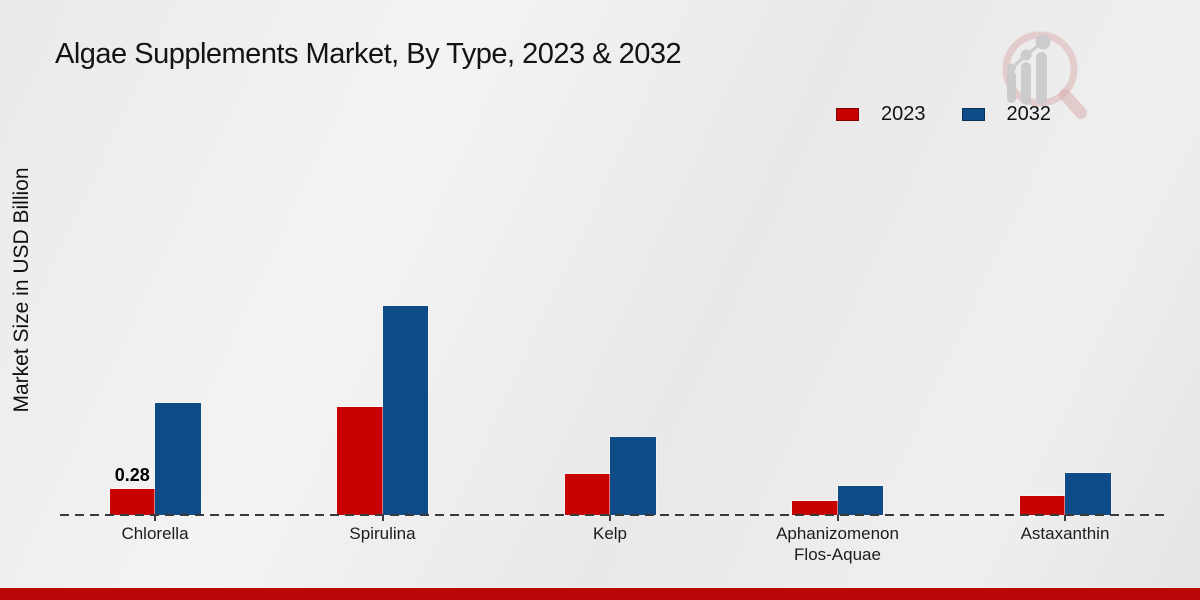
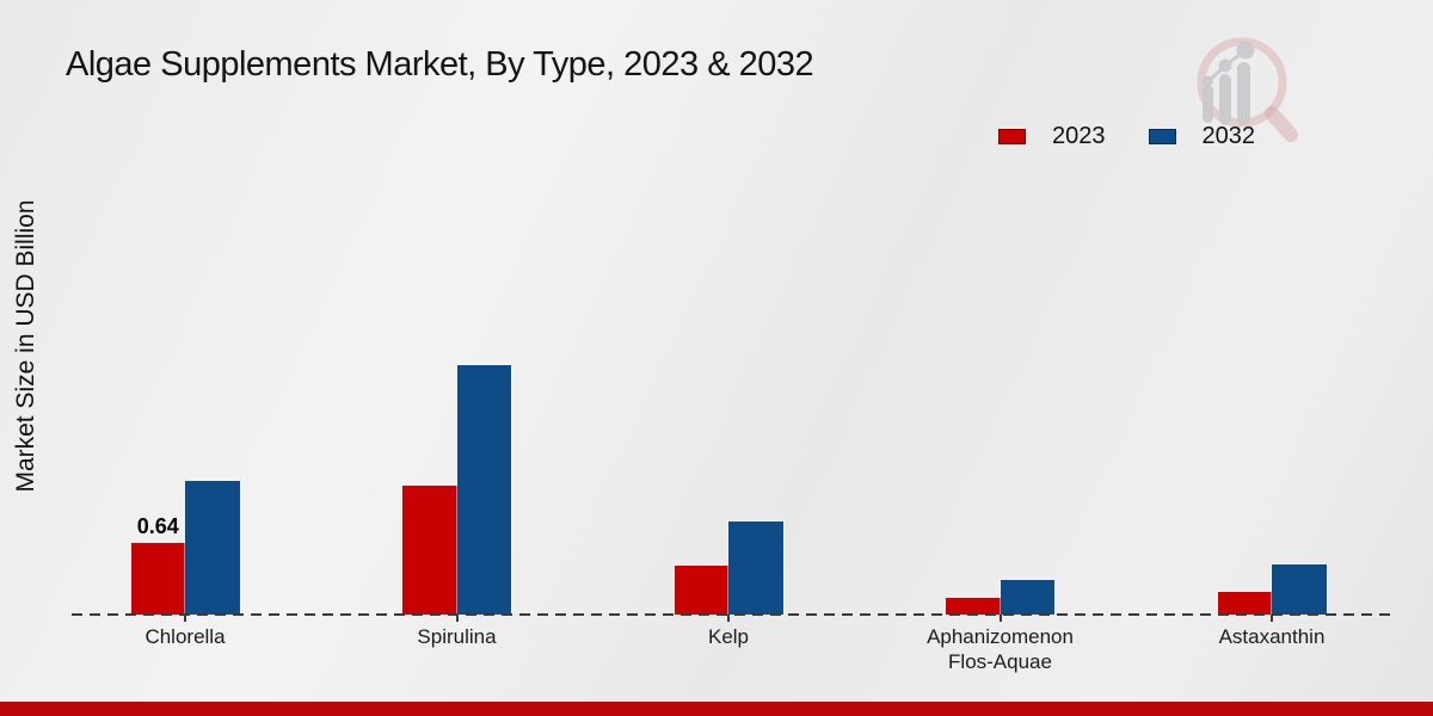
2023/Chlorella: 0.28 -> 0.64
